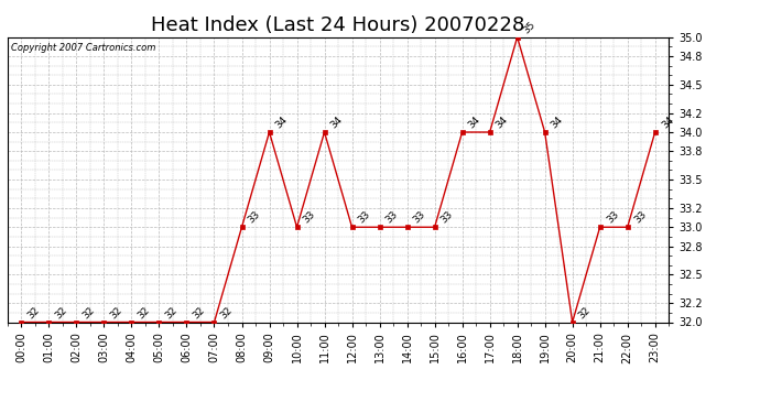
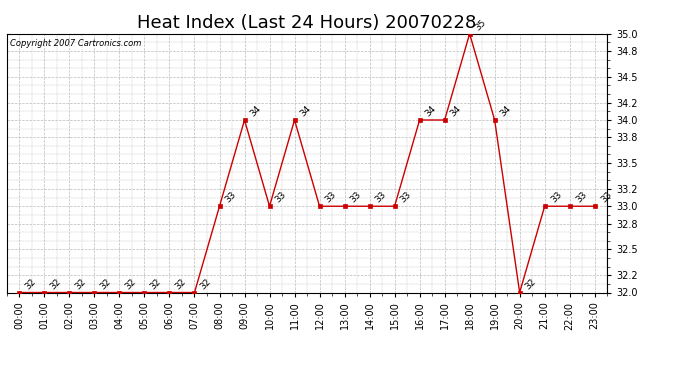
23:00: 34 -> 33
